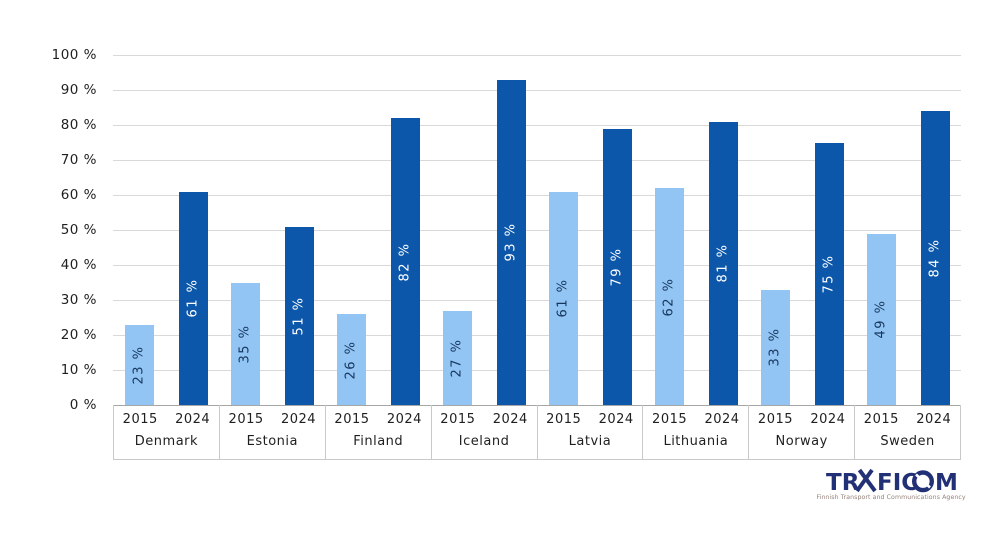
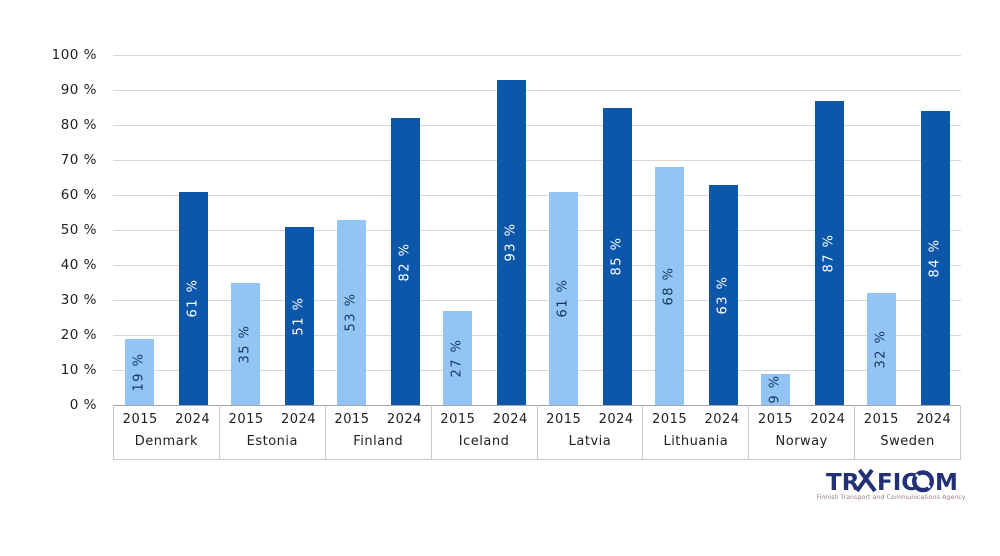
2015/Denmark: 23 -> 19
2015/Finland: 26 -> 53
2024/Latvia: 79 -> 85
2015/Lithuania: 62 -> 68
2024/Lithuania: 81 -> 63
2015/Norway: 33 -> 9
2024/Norway: 75 -> 87
2015/Sweden: 49 -> 32
